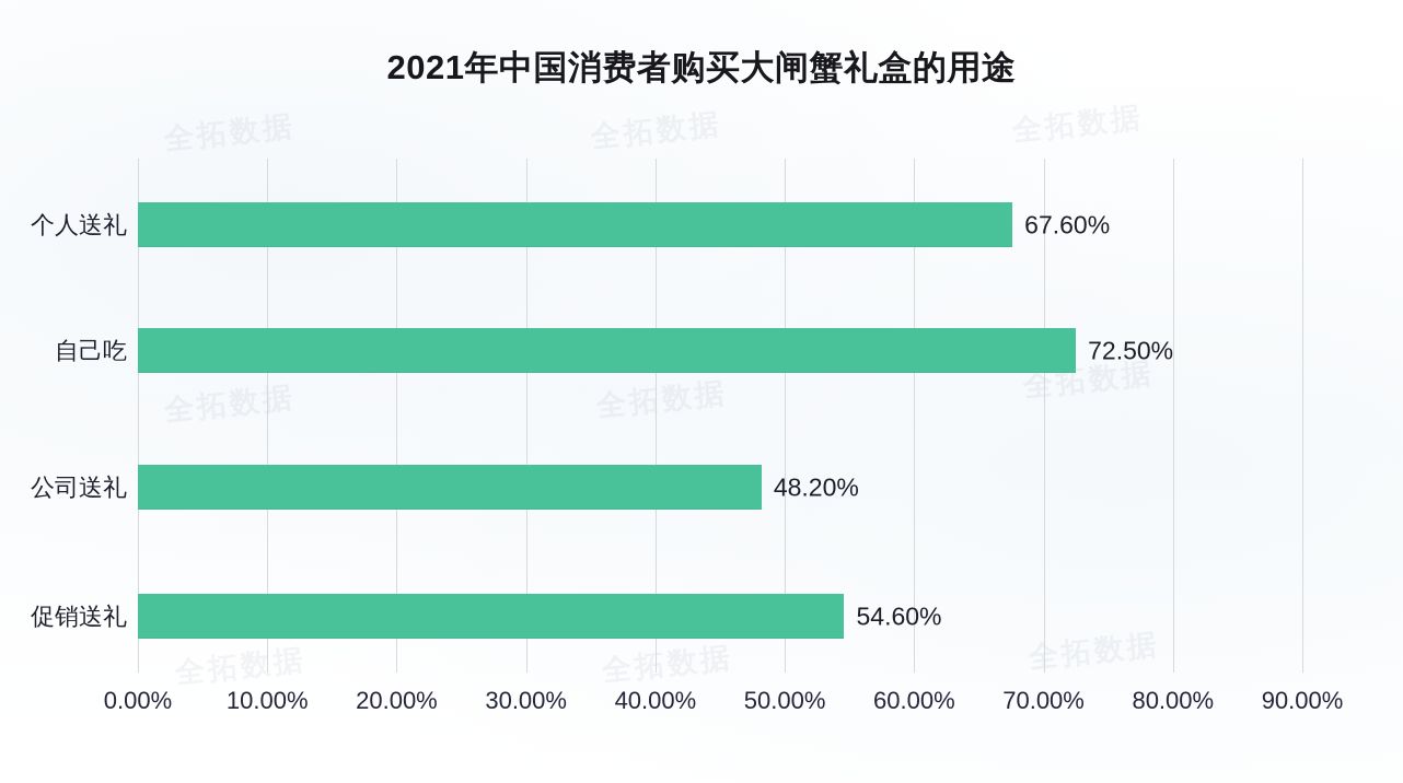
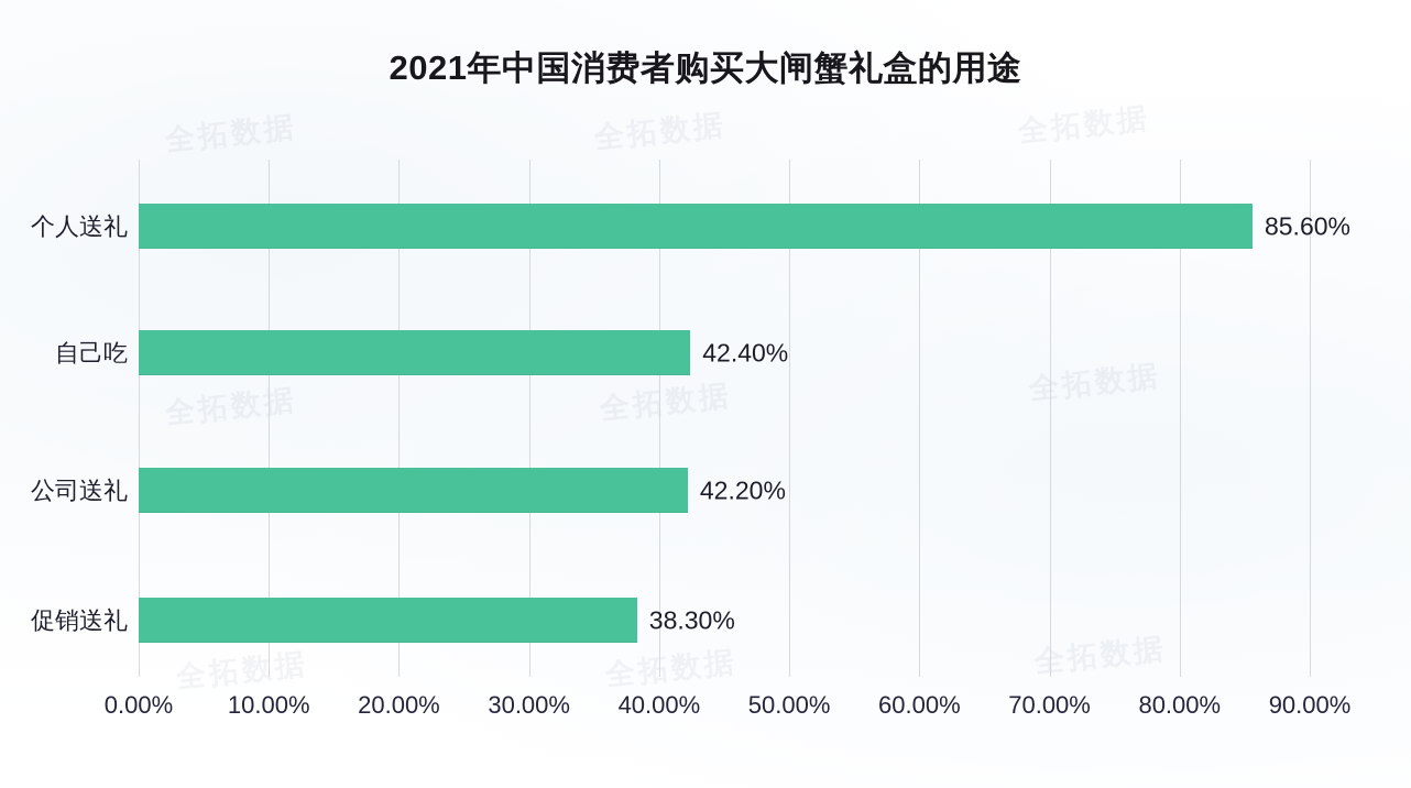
个人送礼: 67.60% -> 85.60%
自己吃: 72.50% -> 42.40%
公司送礼: 48.20% -> 42.20%
促销送礼: 54.60% -> 38.30%
